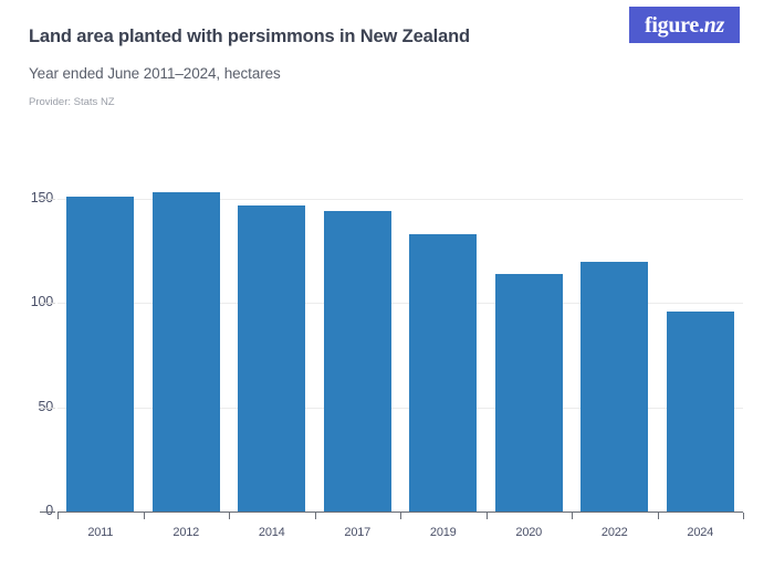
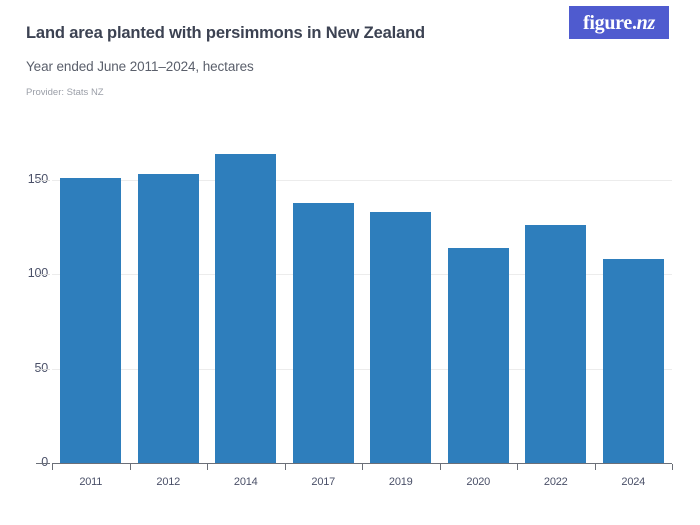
2014: 147 -> 164
2017: 144 -> 138
2022: 120 -> 126
2024: 96 -> 108
